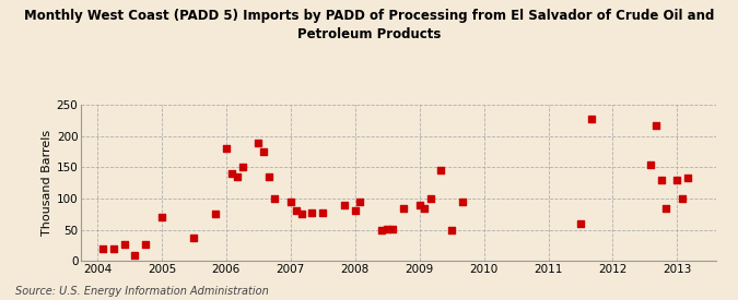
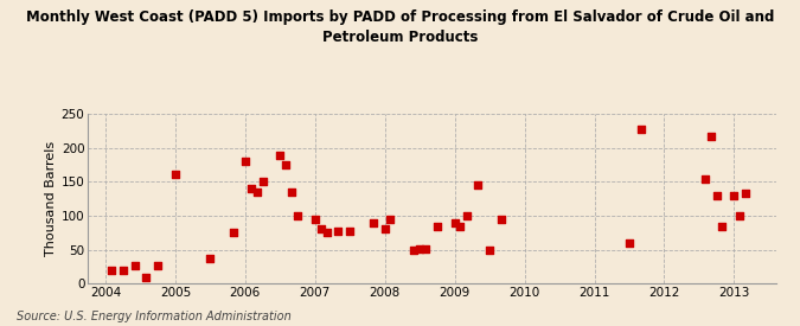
2005: 70 -> 162
